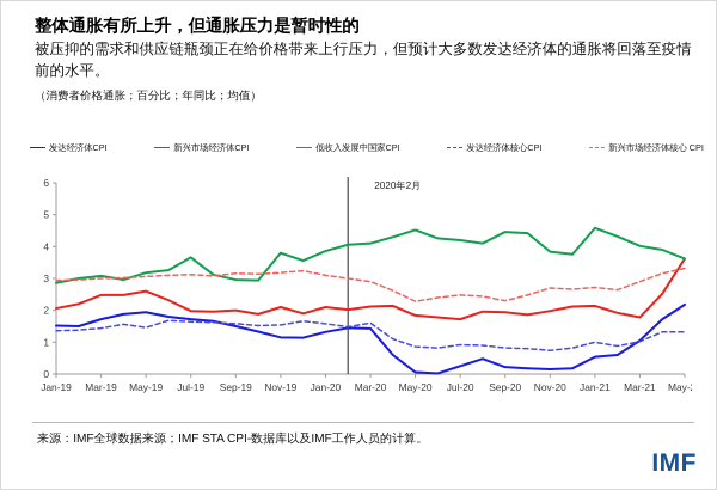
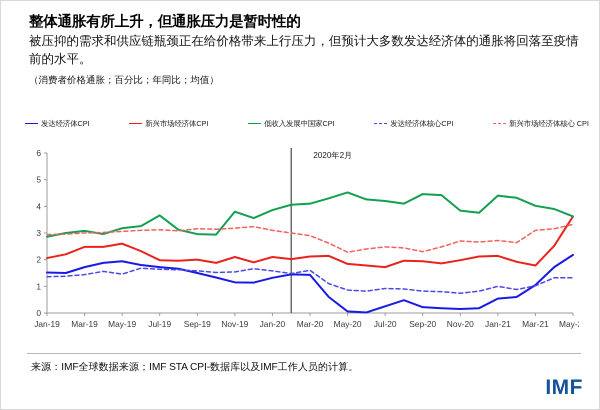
低收入发展中国家CPI/Jan-21: 4.6 -> 4.4
新兴市场经济体核心 CPI/Mar-21: 2.9 -> 3.1
